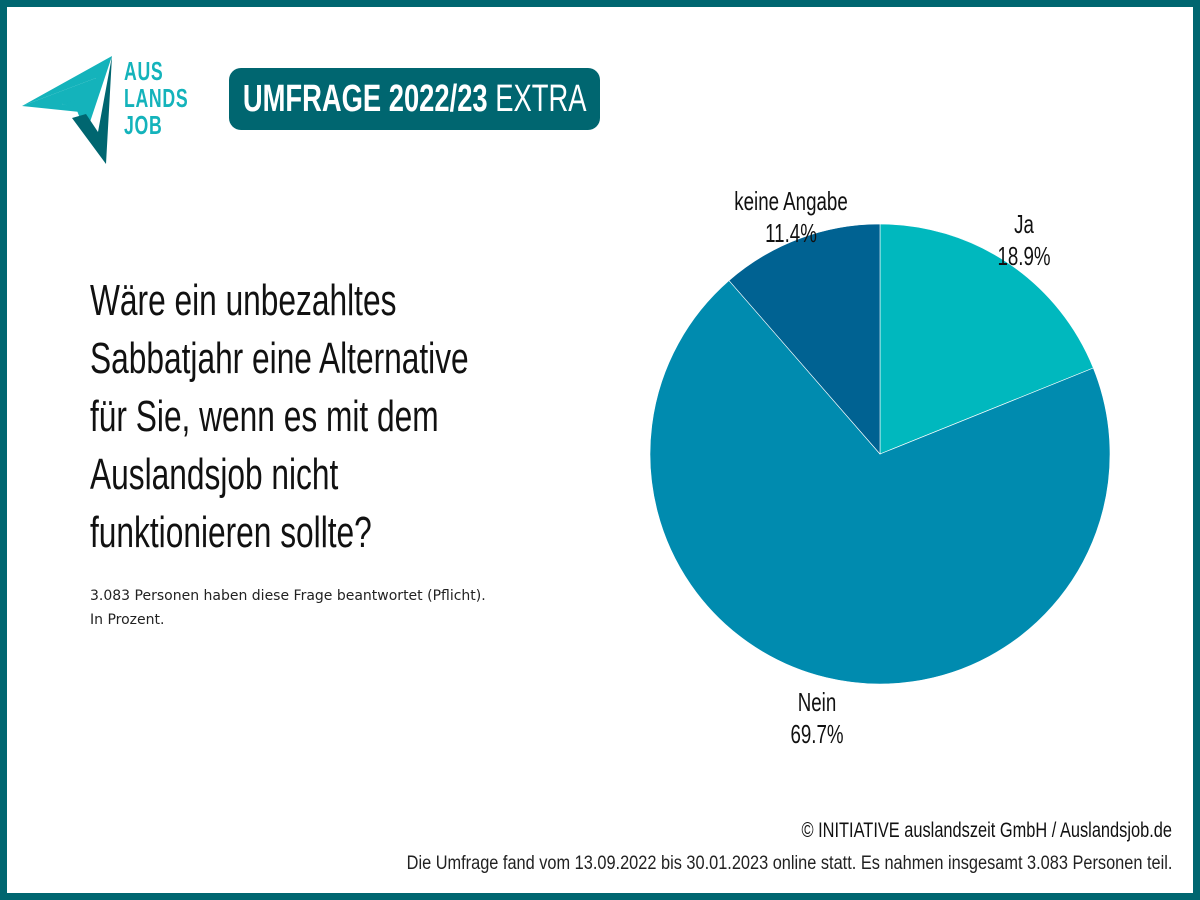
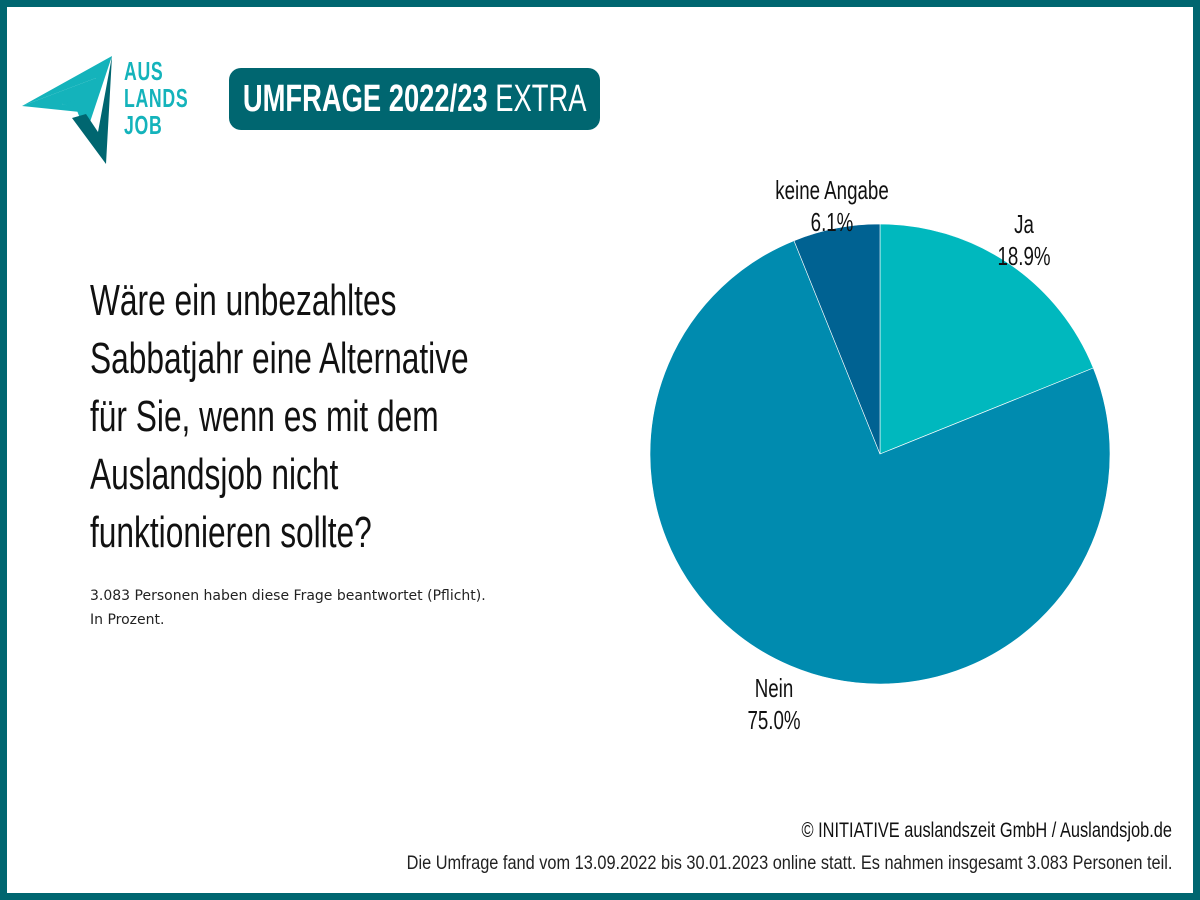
Nein: 69.7% -> 75.0%
keine Angabe: 11.4% -> 6.1%
